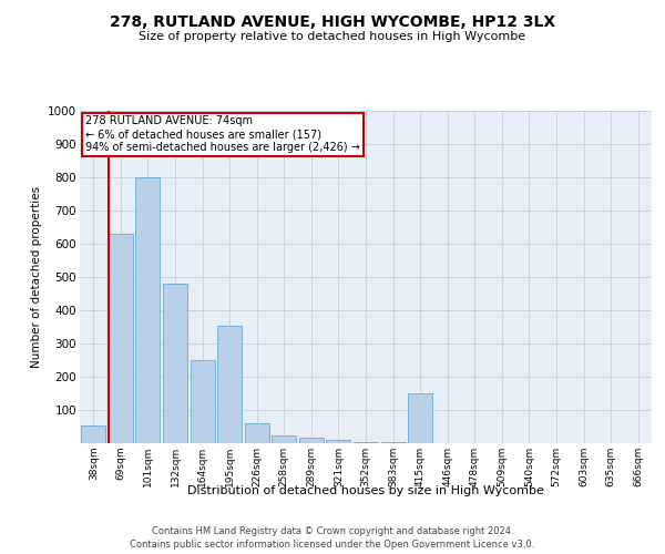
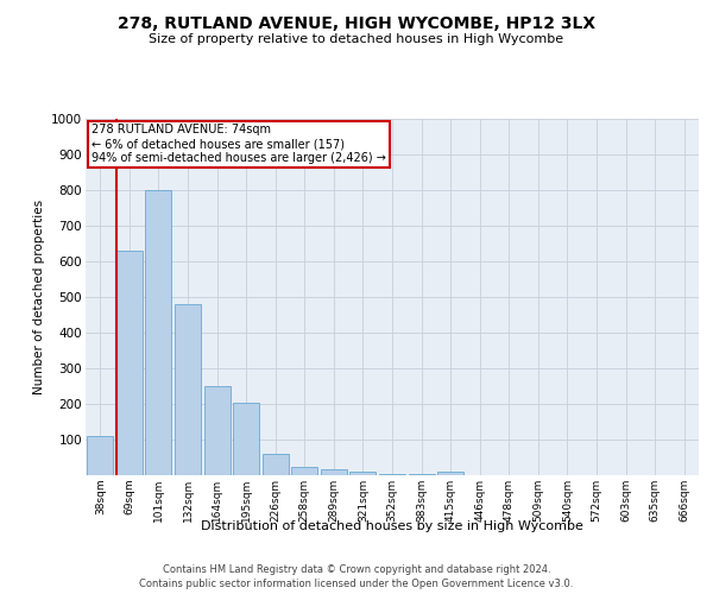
38sqm: 55 -> 110
195sqm: 355 -> 205
415sqm: 150 -> 10
